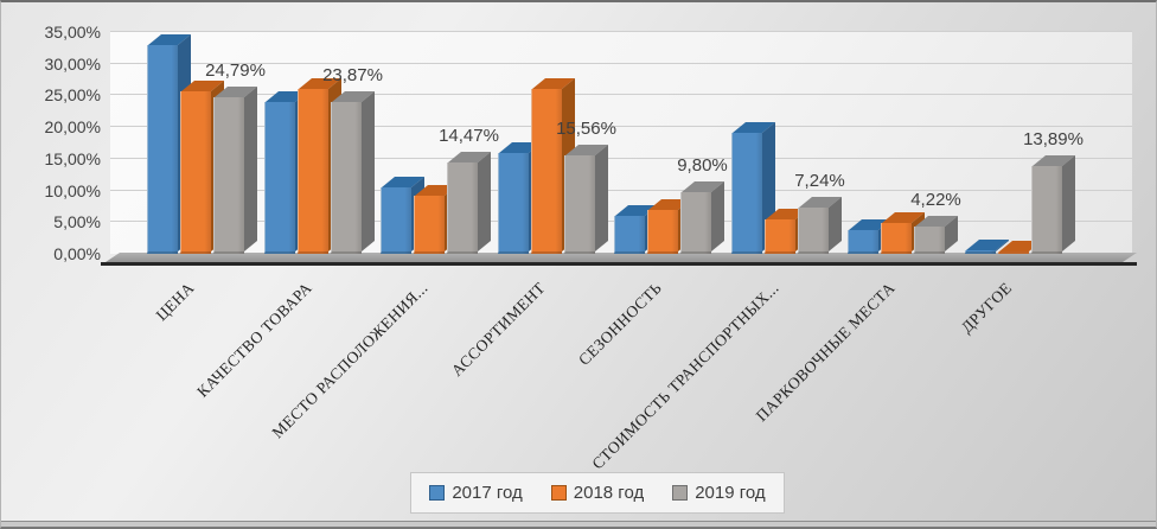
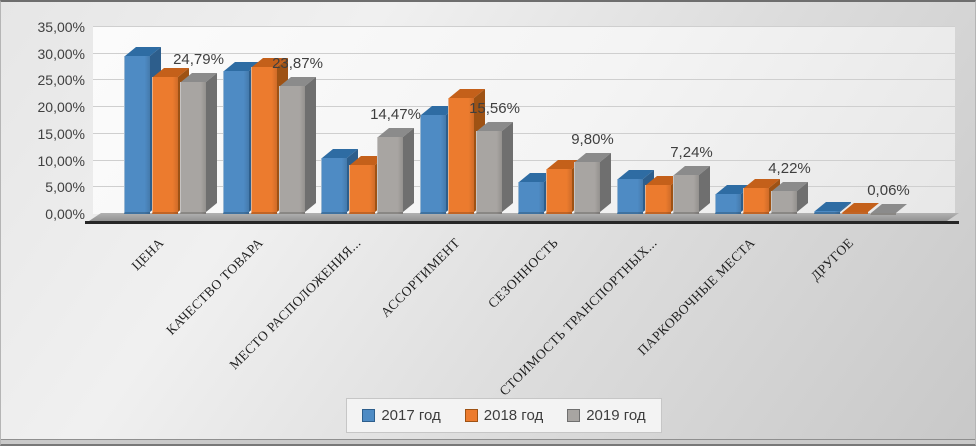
2017 год/ЦЕНА: 33% -> 30%
2017 год/КАЧЕСТВО ТОВАРА: 24% -> 27%
2018 год/КАЧЕСТВО ТОВАРА: 26% -> 28%
2017 год/АССОРТИМЕНТ: 16% -> 18%
2018 год/АССОРТИМЕНТ: 26% -> 22%
2018 год/СЕЗОННОСТЬ: 7% -> 8%
2017 год/СТОИМОСТЬ ТРАНСПОРТНЫХ...: 19% -> 7%
2019 год/ДРУГОЕ: 13,89% -> 0,06%
